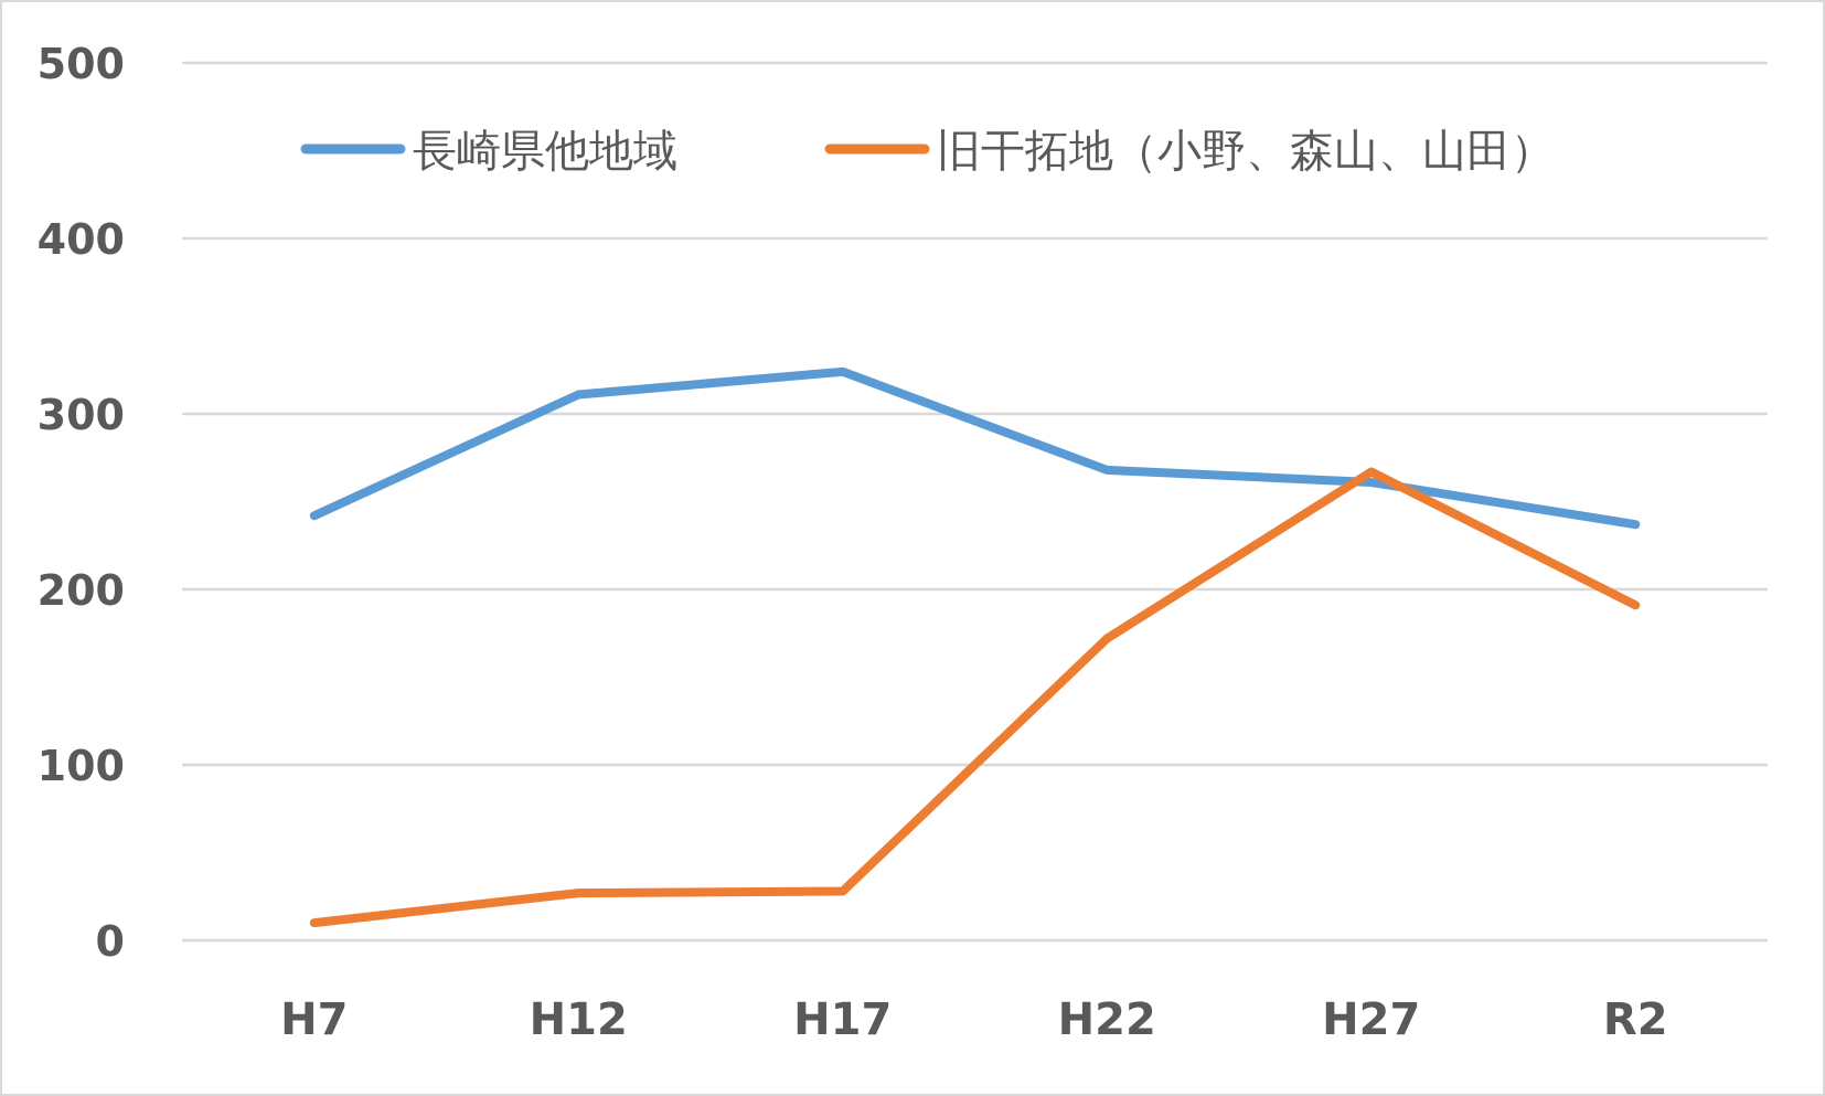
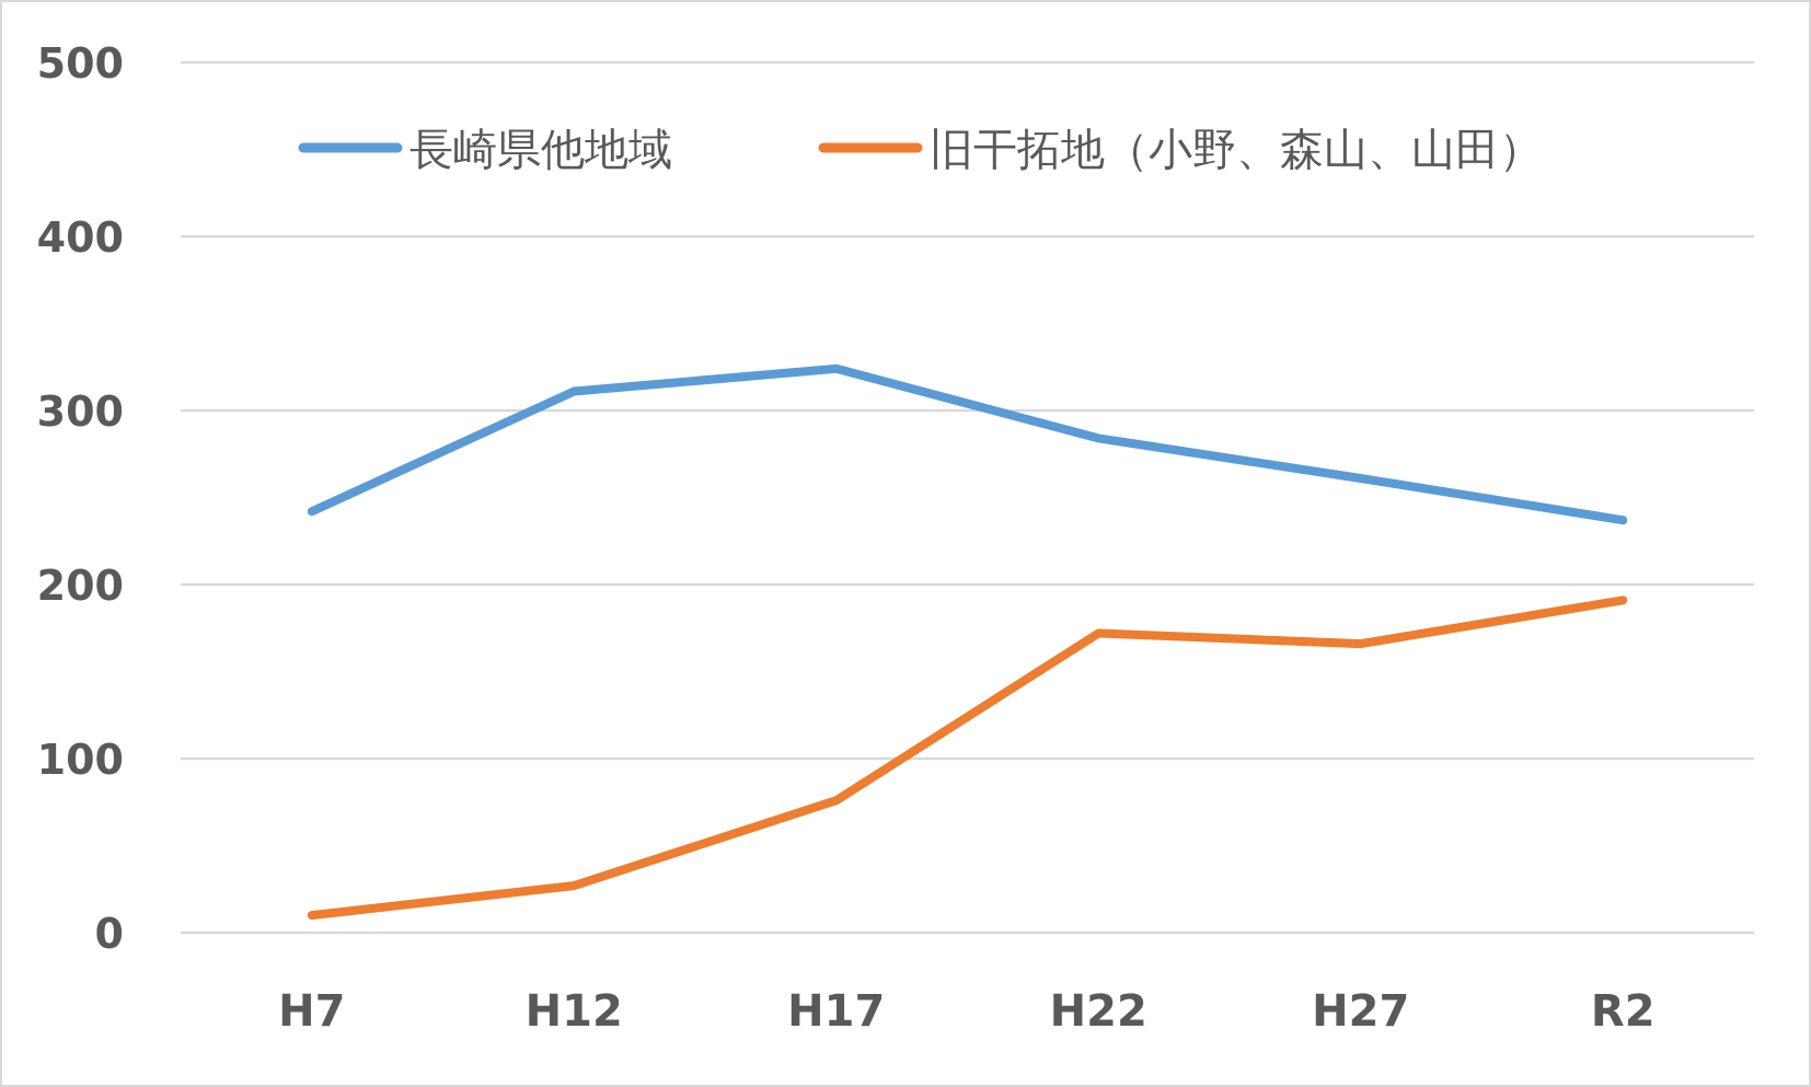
旧干拓地（小野、森山、山田）/H17: 28 -> 76
長崎県他地域/H22: 268 -> 284
旧干拓地（小野、森山、山田）/H27: 267 -> 166
